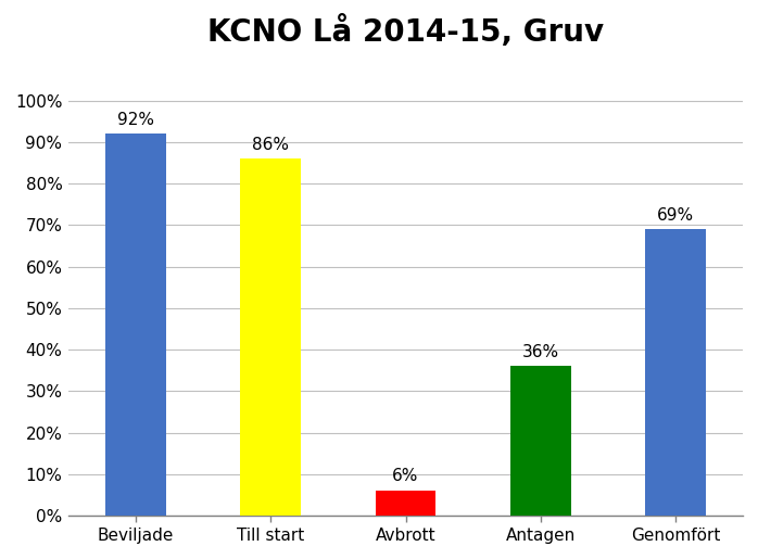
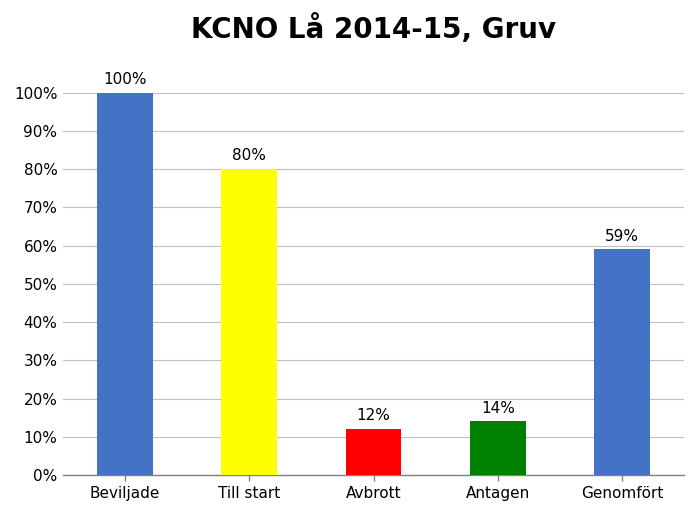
Beviljade: 92% -> 100%
Till start: 86% -> 80%
Avbrott: 6% -> 12%
Antagen: 36% -> 14%
Genomfört: 69% -> 59%
